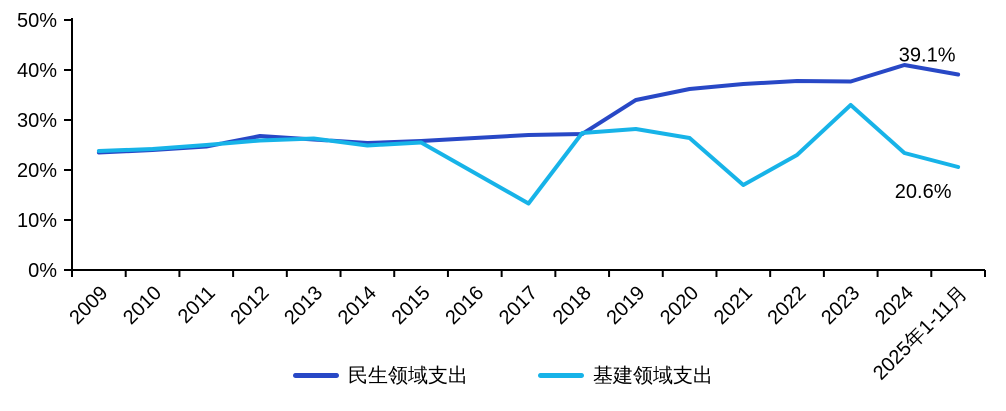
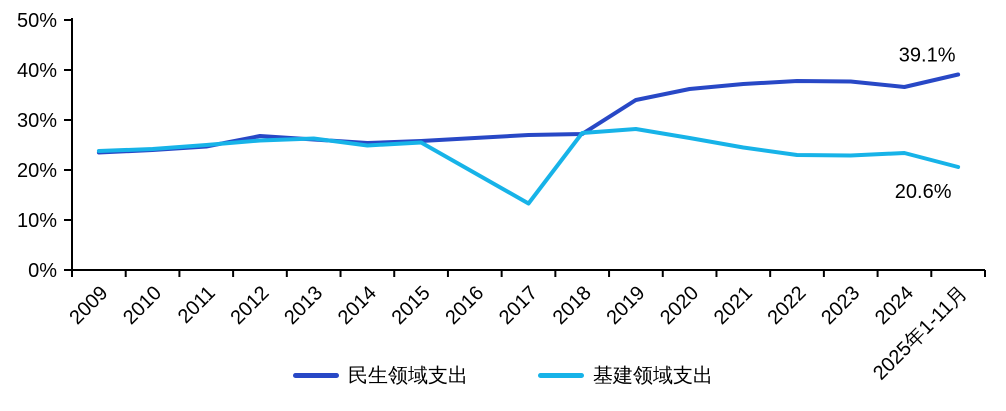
基建领域支出/2021: 17% -> 24%
基建领域支出/2023: 33% -> 23%
民生领域支出/2024: 41% -> 37%
